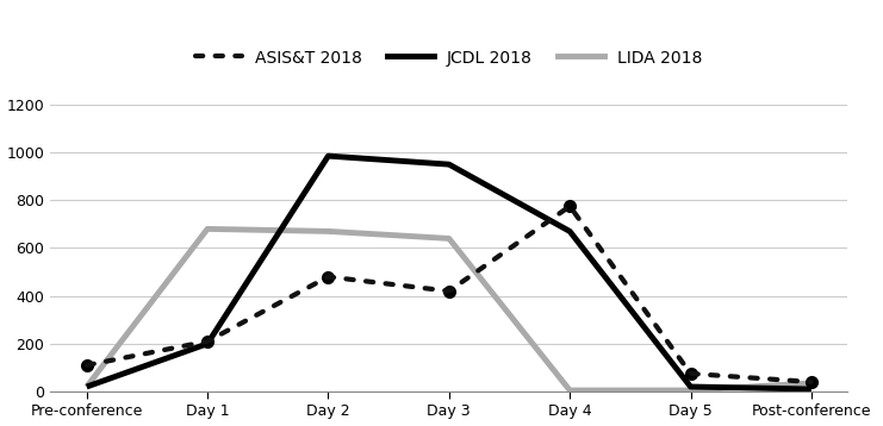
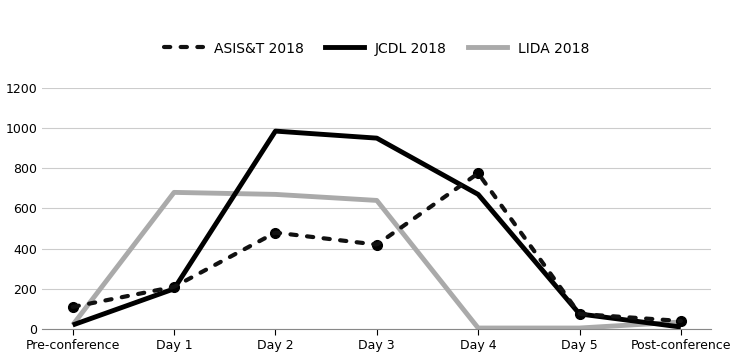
JCDL 2018/Day 5: 20 -> 75
